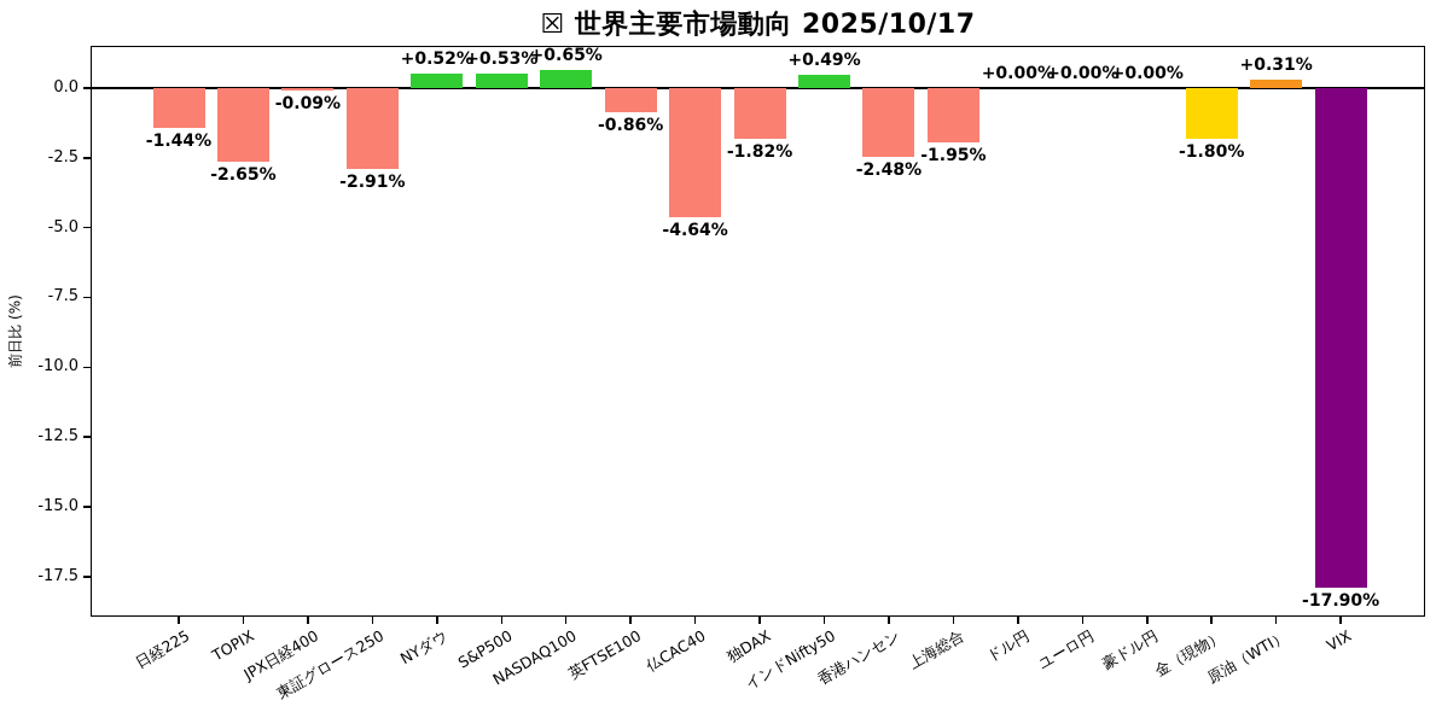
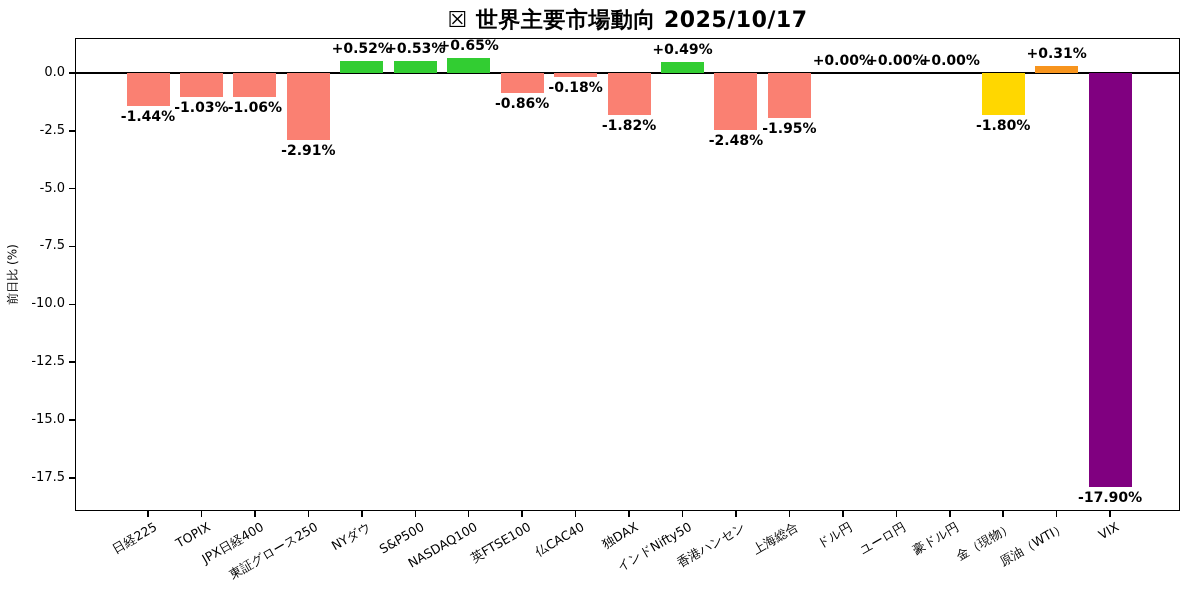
TOPIX: -2.65% -> -1.03%
JPX日経400: -0.09% -> -1.06%
仏CAC40: -4.64% -> -0.18%
